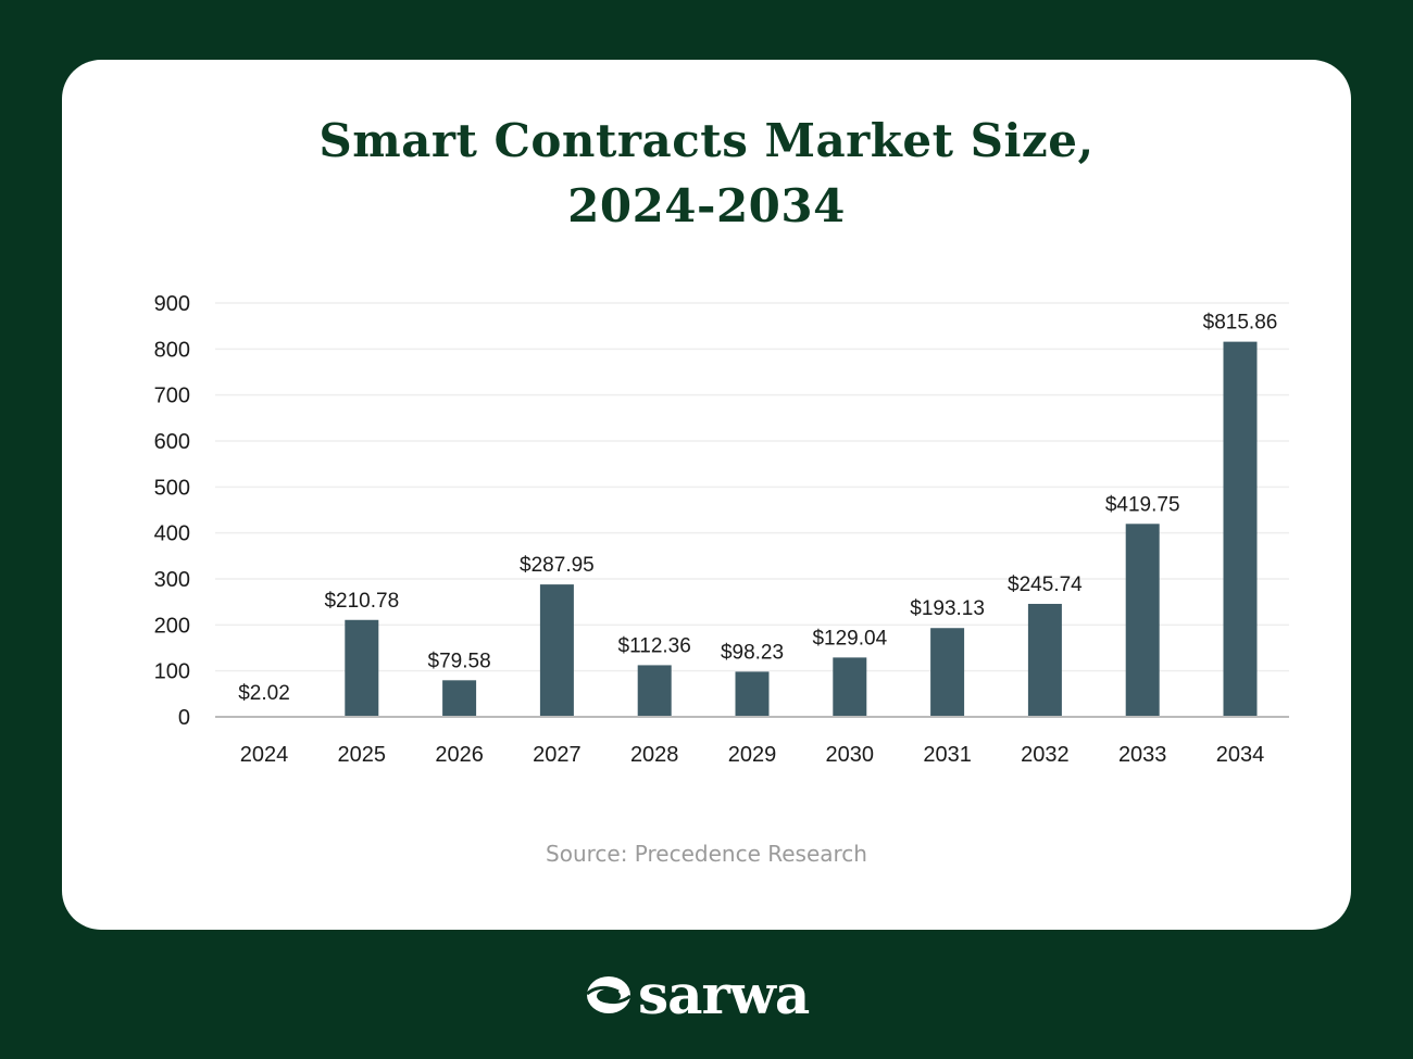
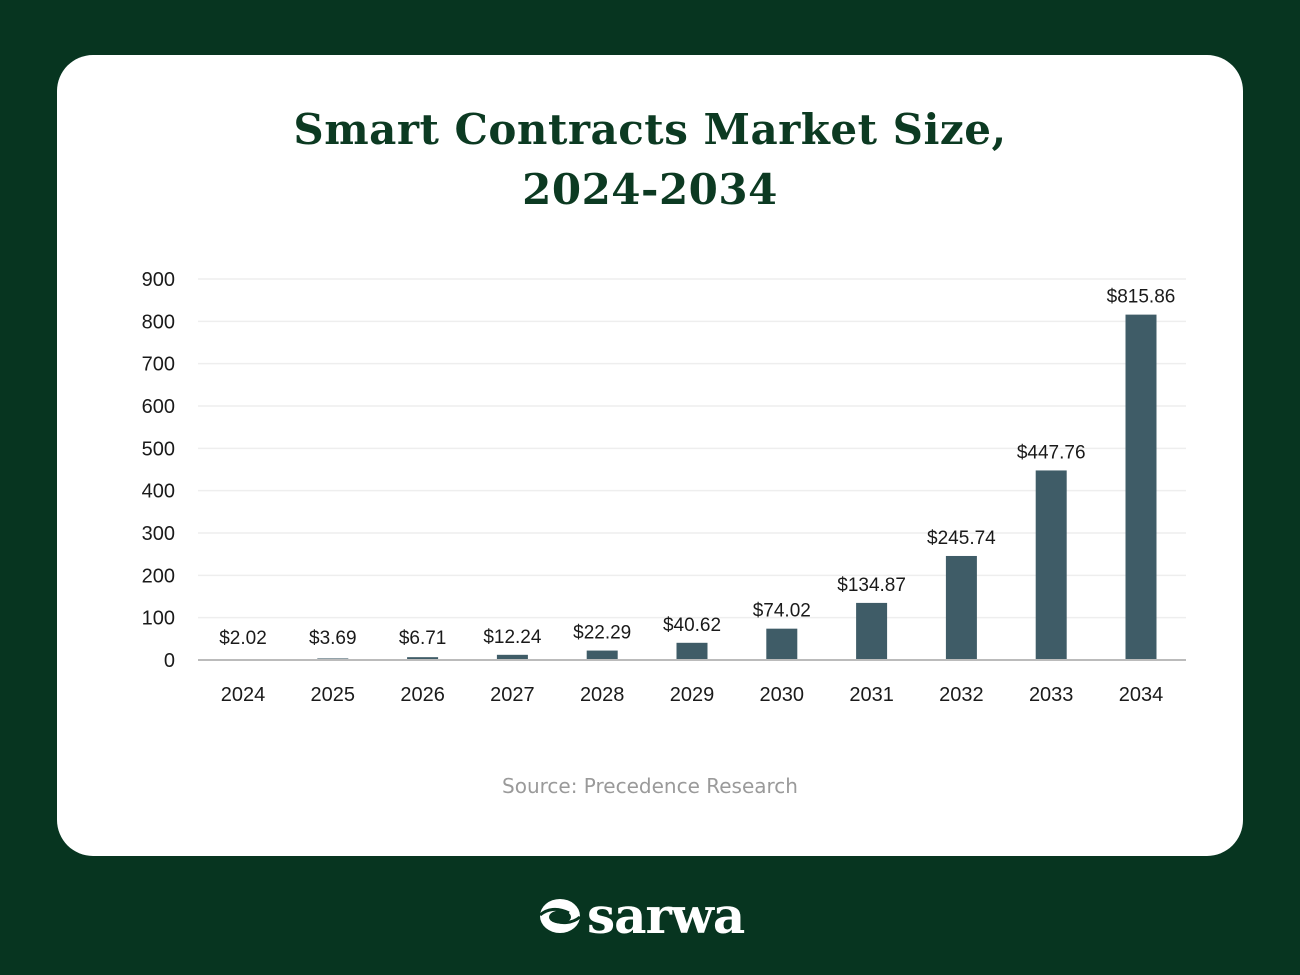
2025: $210.78 -> $3.69
2026: $79.58 -> $6.71
2027: $287.95 -> $12.24
2028: $112.36 -> $22.29
2029: $98.23 -> $40.62
2030: $129.04 -> $74.02
2031: $193.13 -> $134.87
2033: $419.75 -> $447.76
